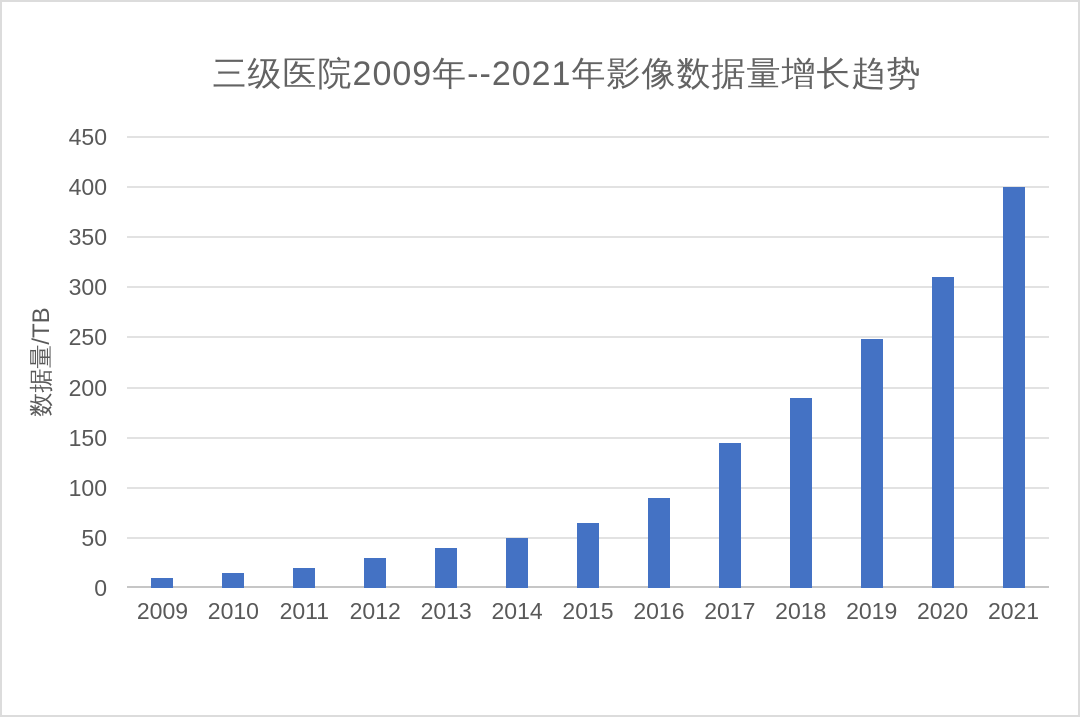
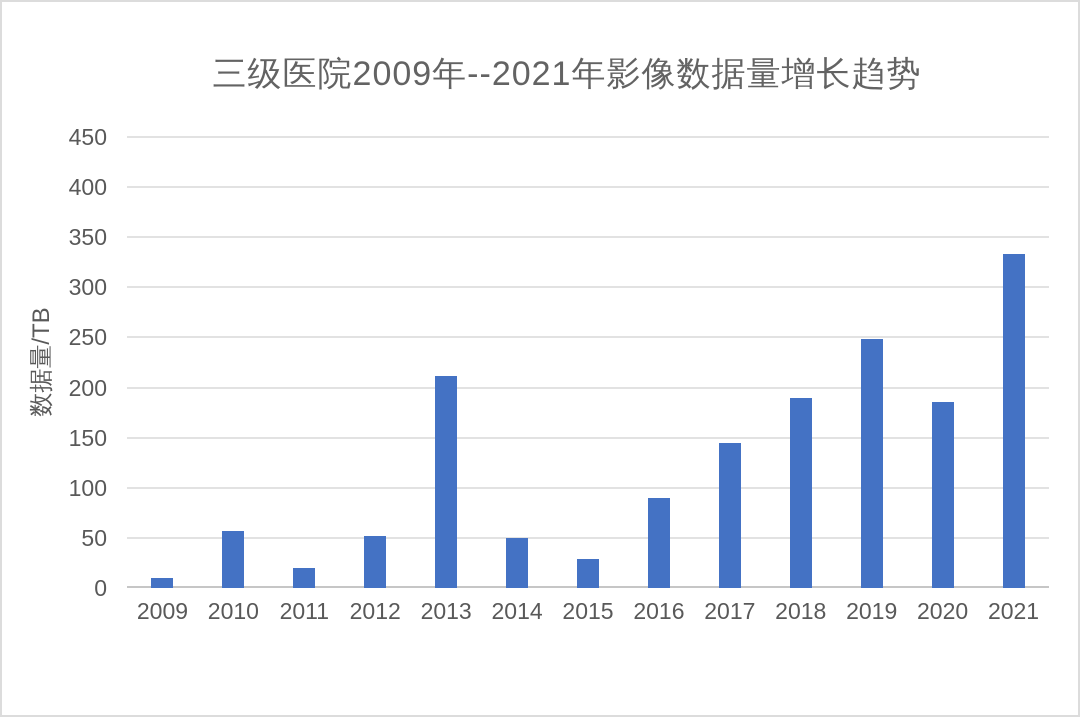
2010: 15 -> 57
2012: 30 -> 52
2013: 40 -> 212
2015: 65 -> 29
2020: 310 -> 186
2021: 400 -> 333
